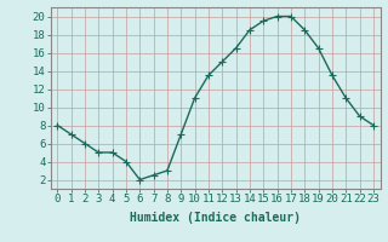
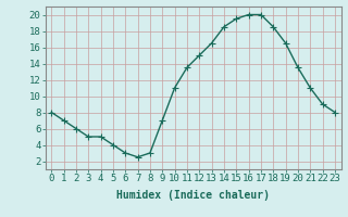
6: 2.0 -> 3.0
